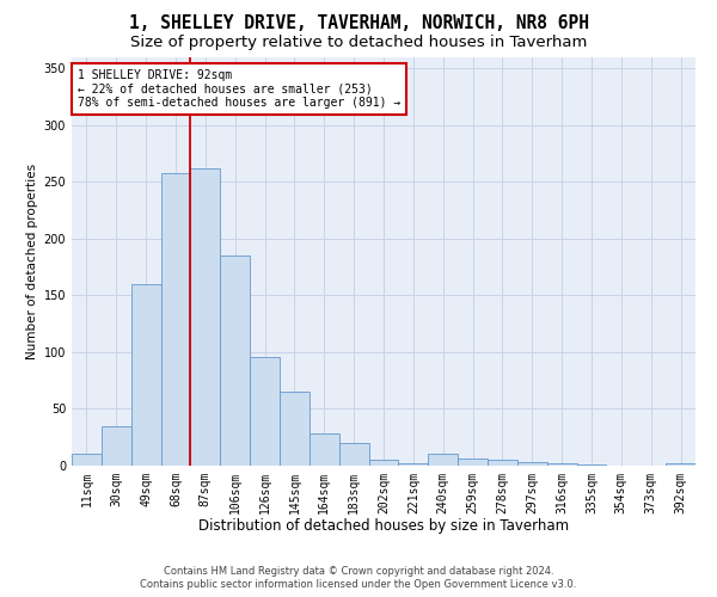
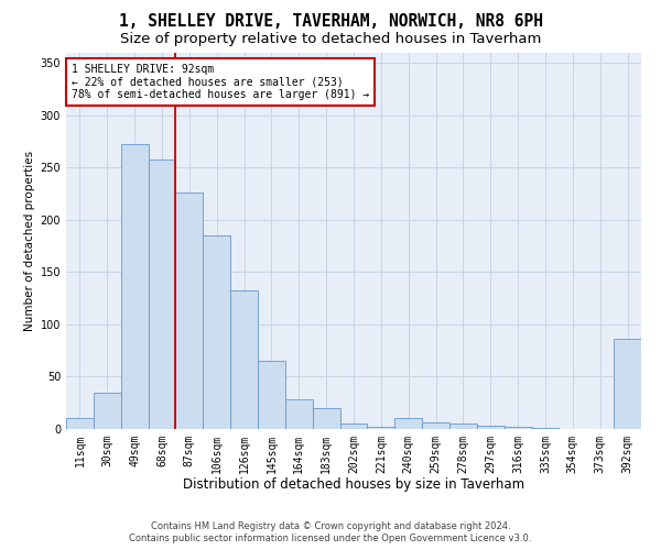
49sqm: 160 -> 272
87sqm: 262 -> 226
126sqm: 96 -> 132
392sqm: 2 -> 86
